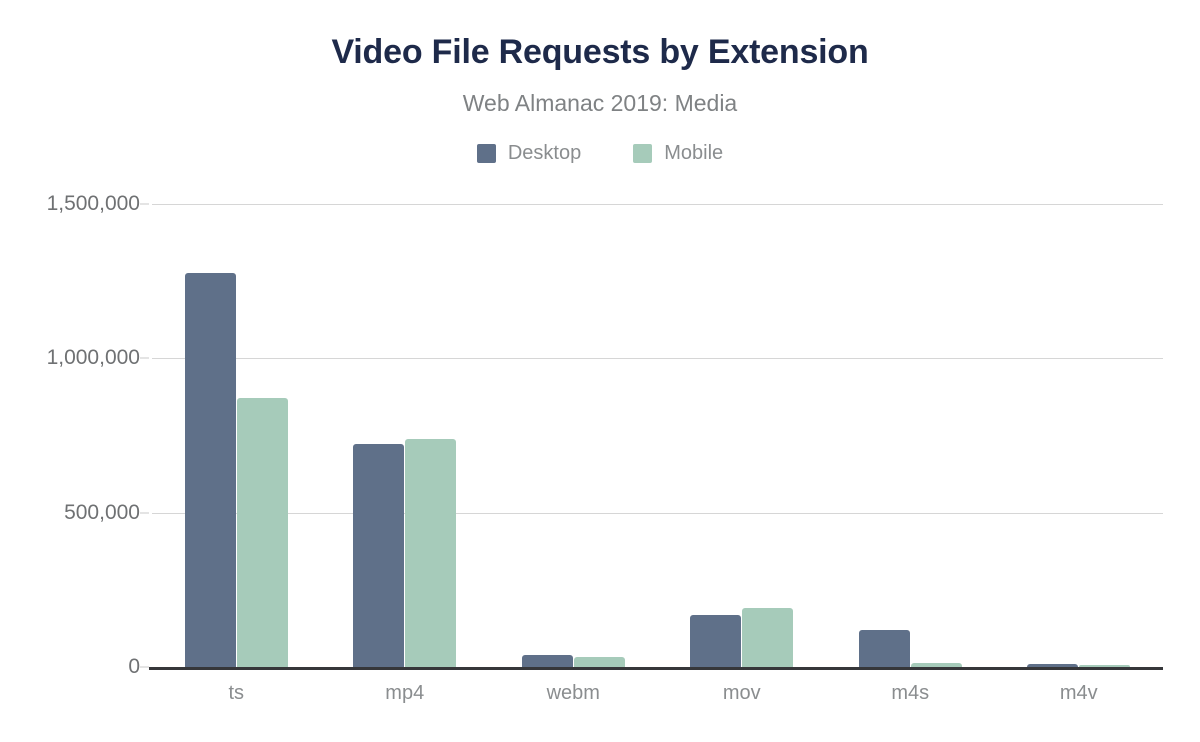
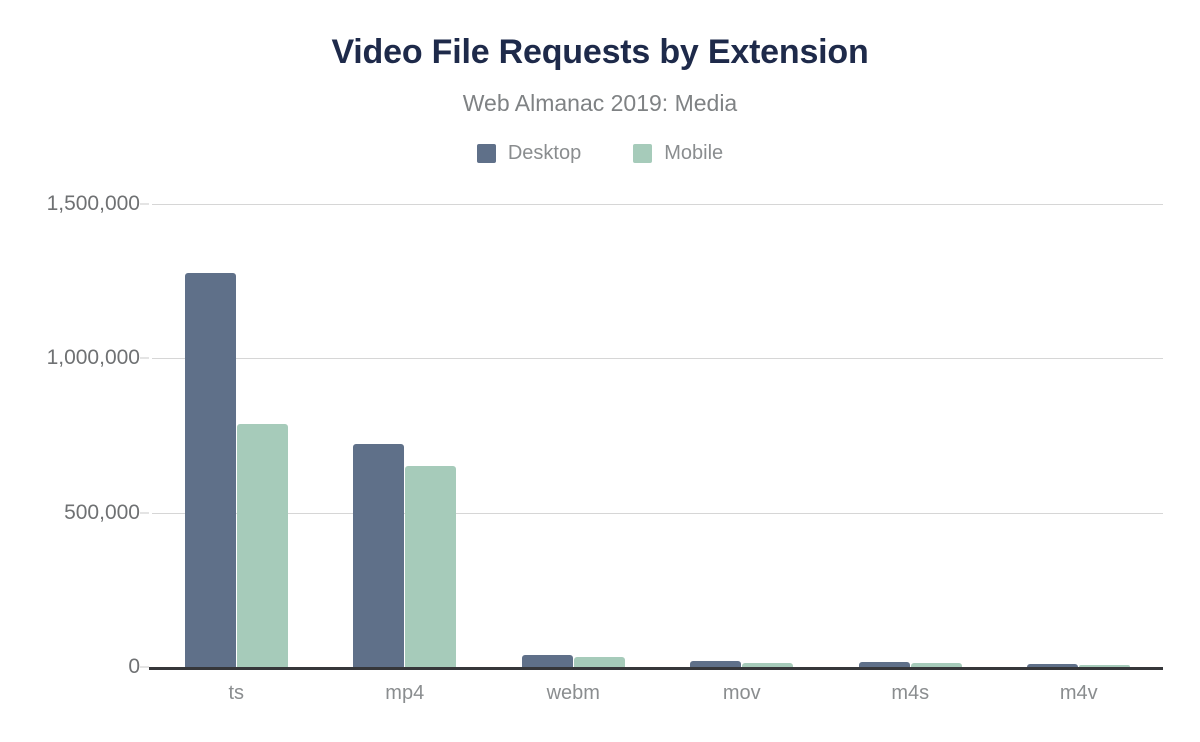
Mobile/ts: 870000 -> 790000
Mobile/mp4: 740000 -> 650000
Desktop/mov: 170000 -> 20000
Mobile/mov: 190000 -> 10000
Desktop/m4s: 120000 -> 20000
